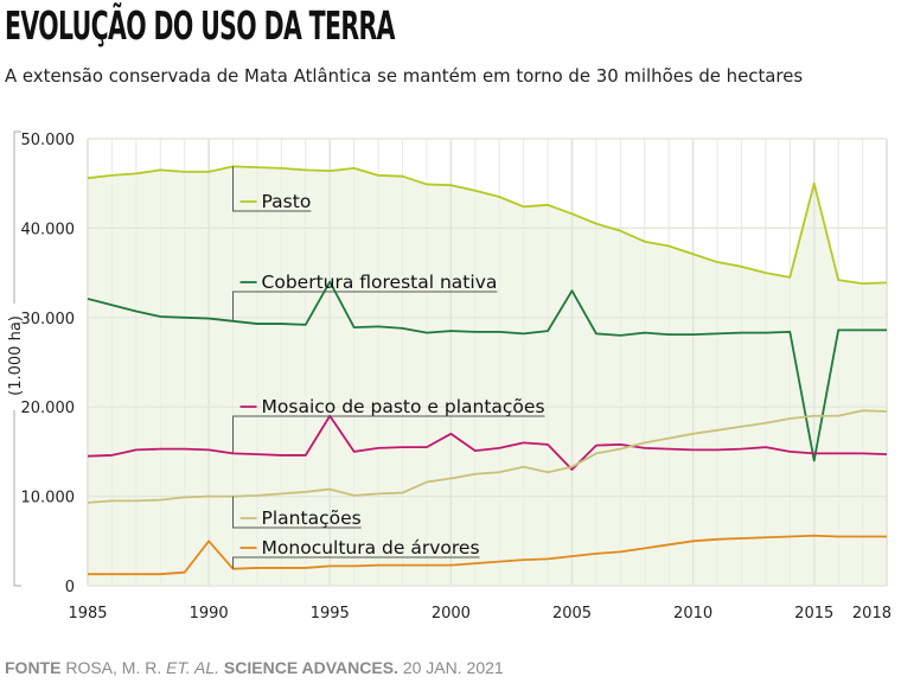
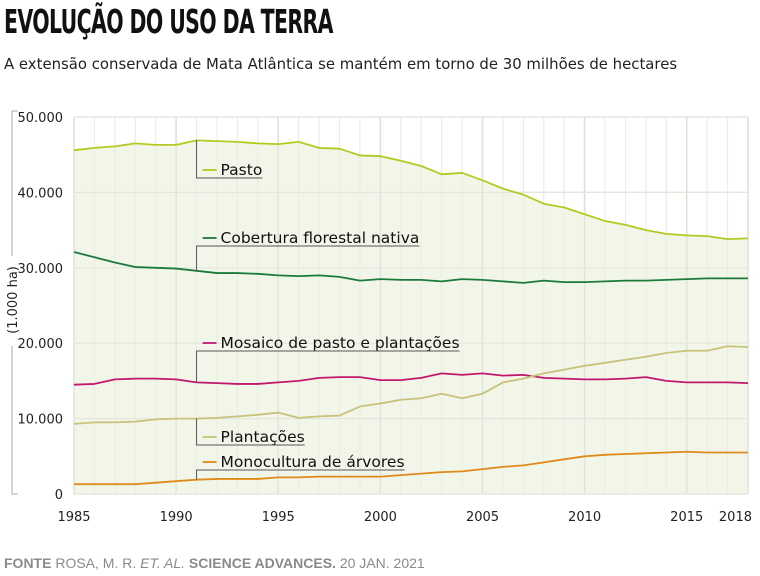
Monocultura de árvores/1990: 5000 -> 2000
Cobertura florestal nativa/1995: 34000 -> 29000
Mosaico de pasto e plantações/1995: 19000 -> 15000
Mosaico de pasto e plantações/2000: 17000 -> 15000
Cobertura florestal nativa/2005: 33000 -> 28000
Mosaico de pasto e plantações/2005: 13000 -> 16000
Pasto/2015: 45000 -> 34000
Cobertura florestal nativa/2015: 14000 -> 28000
